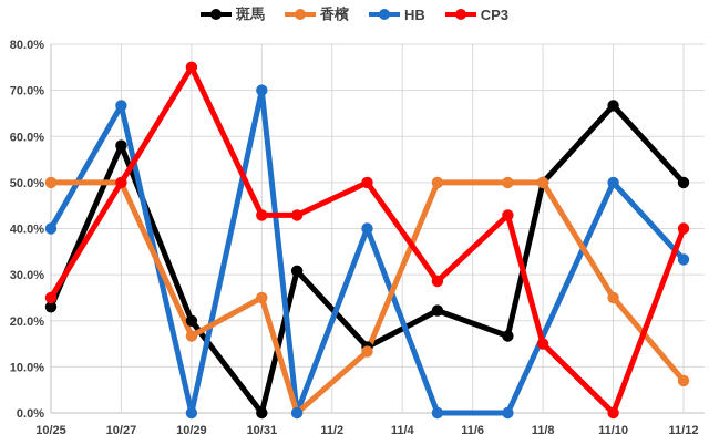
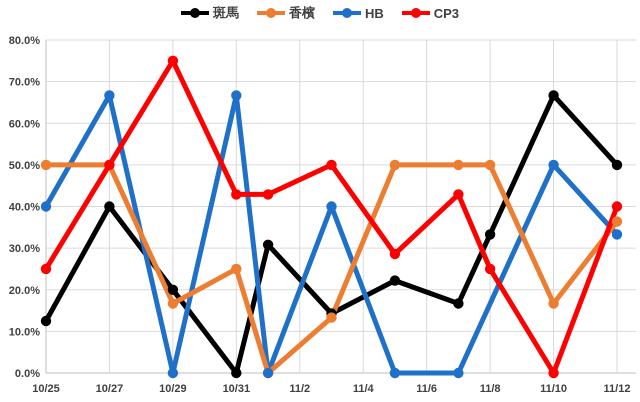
斑馬/10/25: 23% -> 12%
斑馬/10/27: 58% -> 40%
HB/10/31: 70% -> 67%
斑馬/11/8: 50% -> 33%
CP3/11/8: 15% -> 25%
香檳/11/10: 25% -> 17%
香檳/11/12: 7% -> 36%
